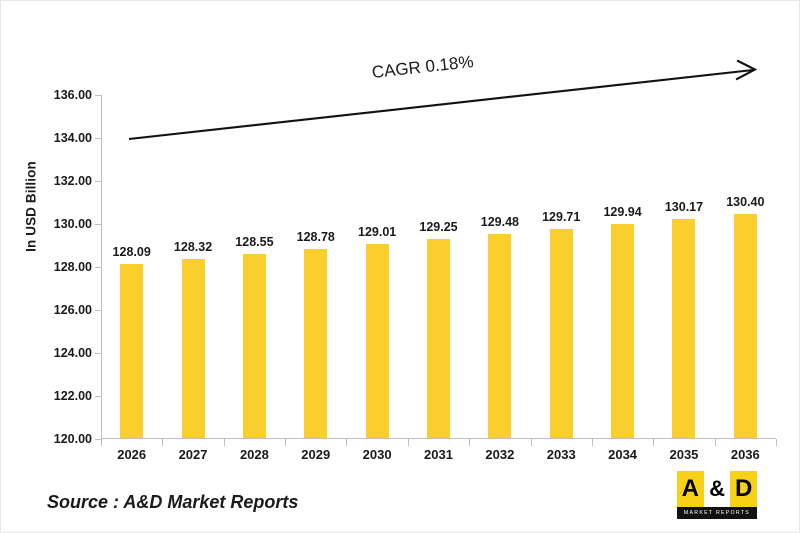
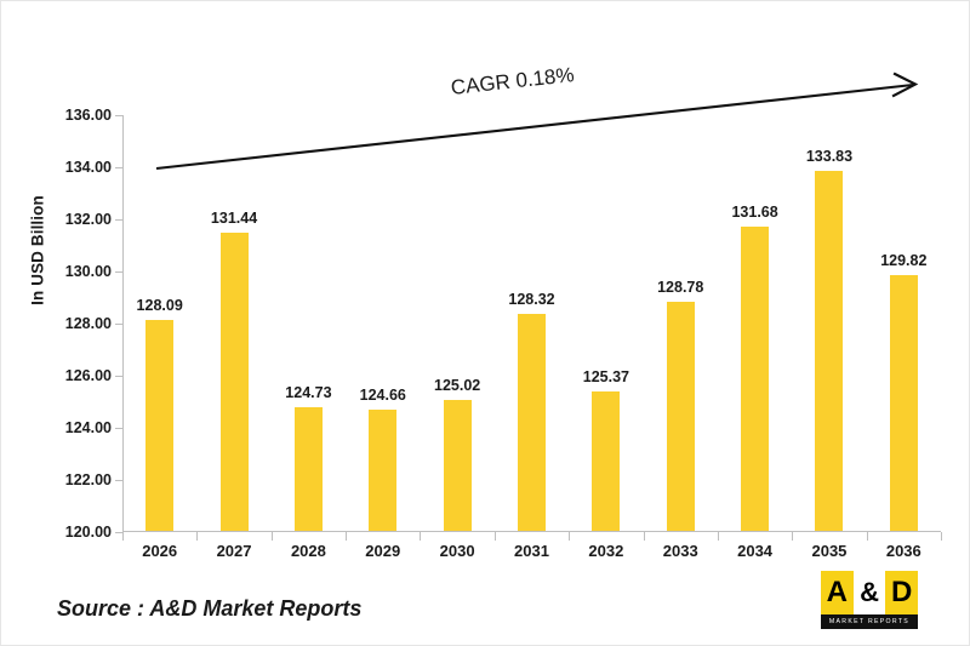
2027: 128.32 -> 131.44
2028: 128.55 -> 124.73
2029: 128.78 -> 124.66
2030: 129.01 -> 125.02
2031: 129.25 -> 128.32
2032: 129.48 -> 125.37
2033: 129.71 -> 128.78
2034: 129.94 -> 131.68
2035: 130.17 -> 133.83
2036: 130.40 -> 129.82
